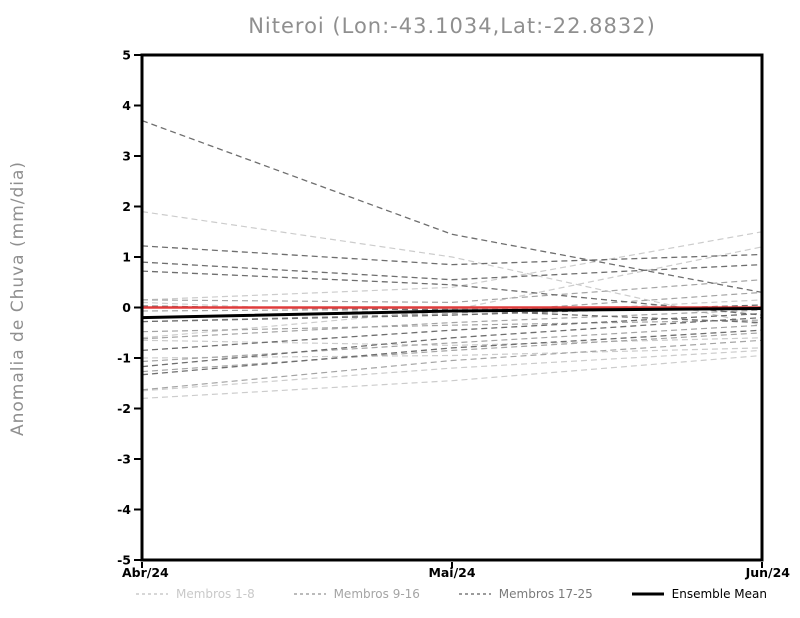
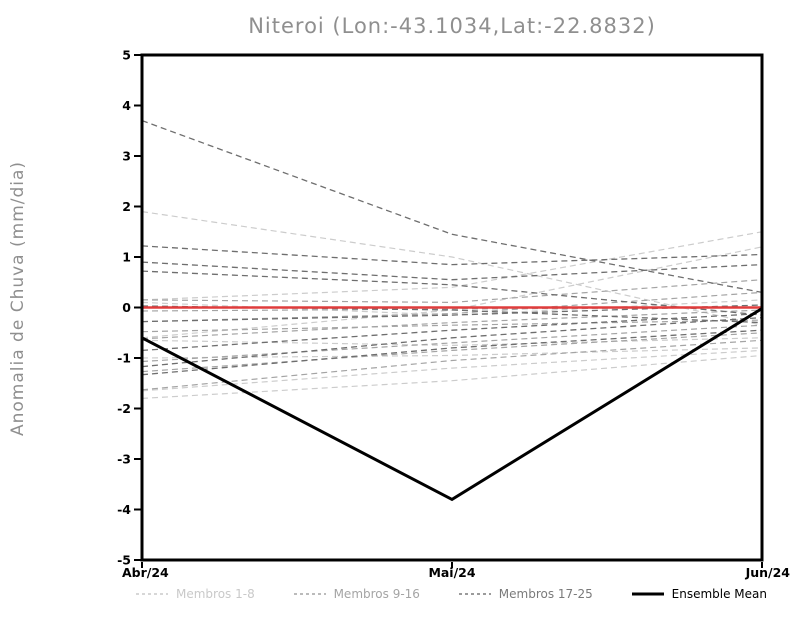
Ensemble Mean/Abr/24: -0.2 -> -0.6
Ensemble Mean/Mai/24: -0.1 -> -3.8
